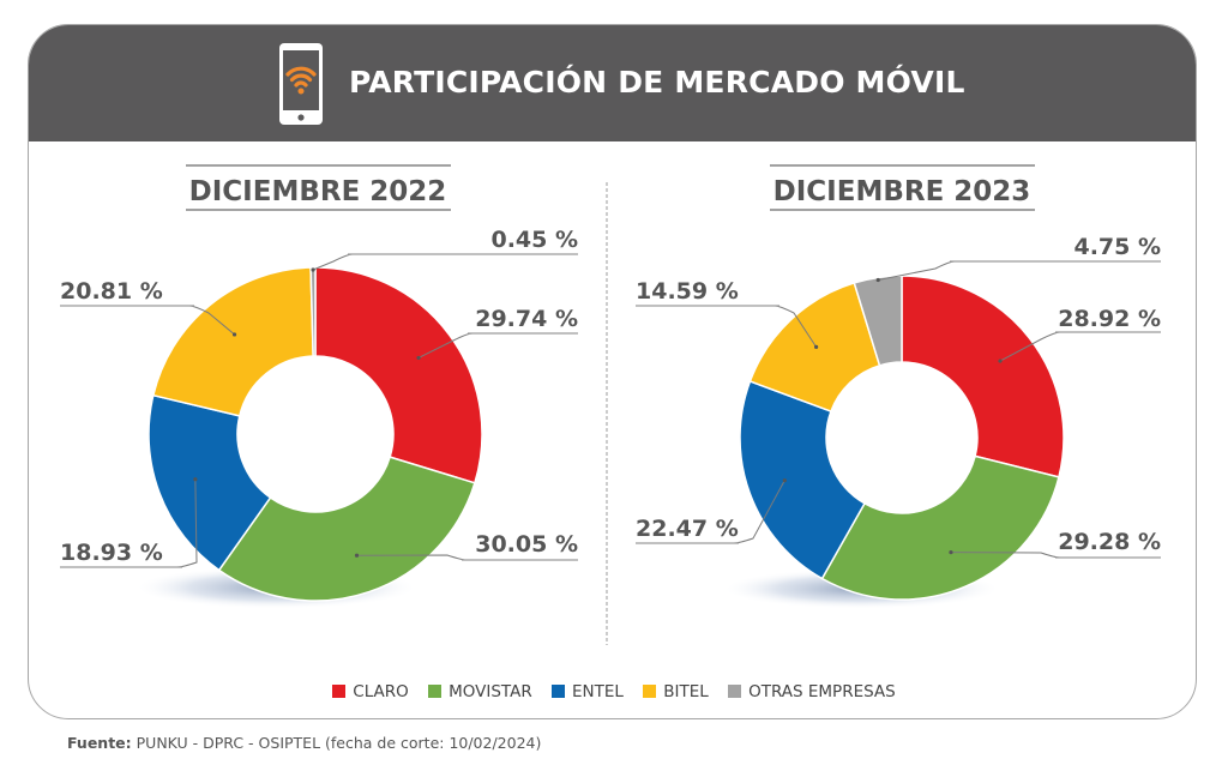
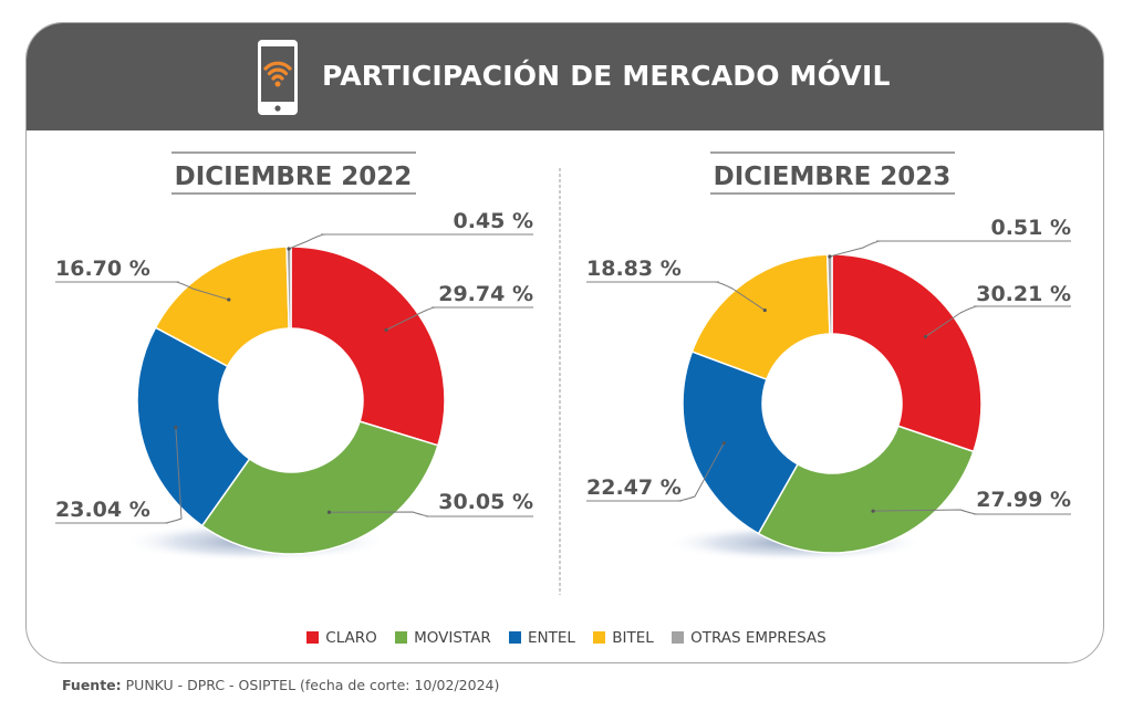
DICIEMBRE 2022/ENTEL: 18.93 -> 23.04
DICIEMBRE 2022/BITEL: 20.81 -> 16.70
DICIEMBRE 2023/CLARO: 28.92 -> 30.21
DICIEMBRE 2023/MOVISTAR: 29.28 -> 27.99
DICIEMBRE 2023/BITEL: 14.59 -> 18.83
DICIEMBRE 2023/OTRAS EMPRESAS: 4.75 -> 0.51
